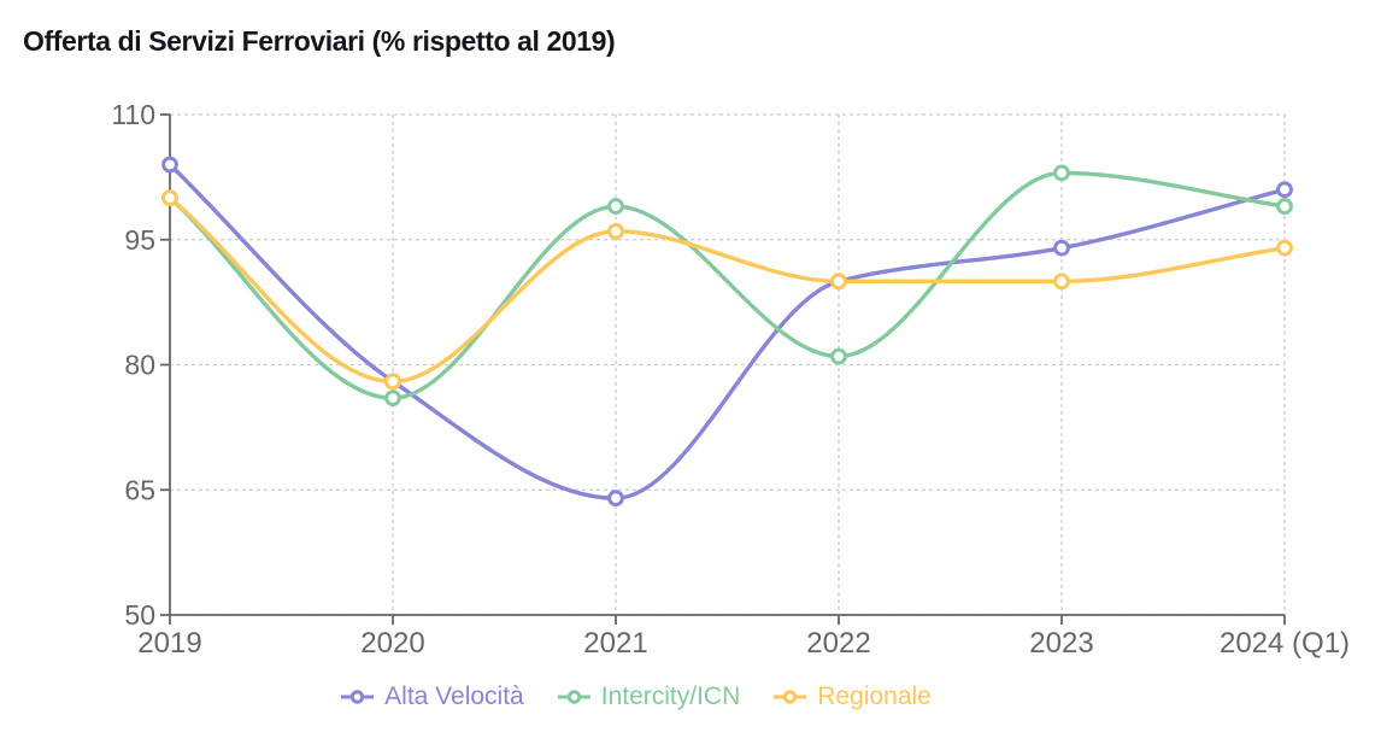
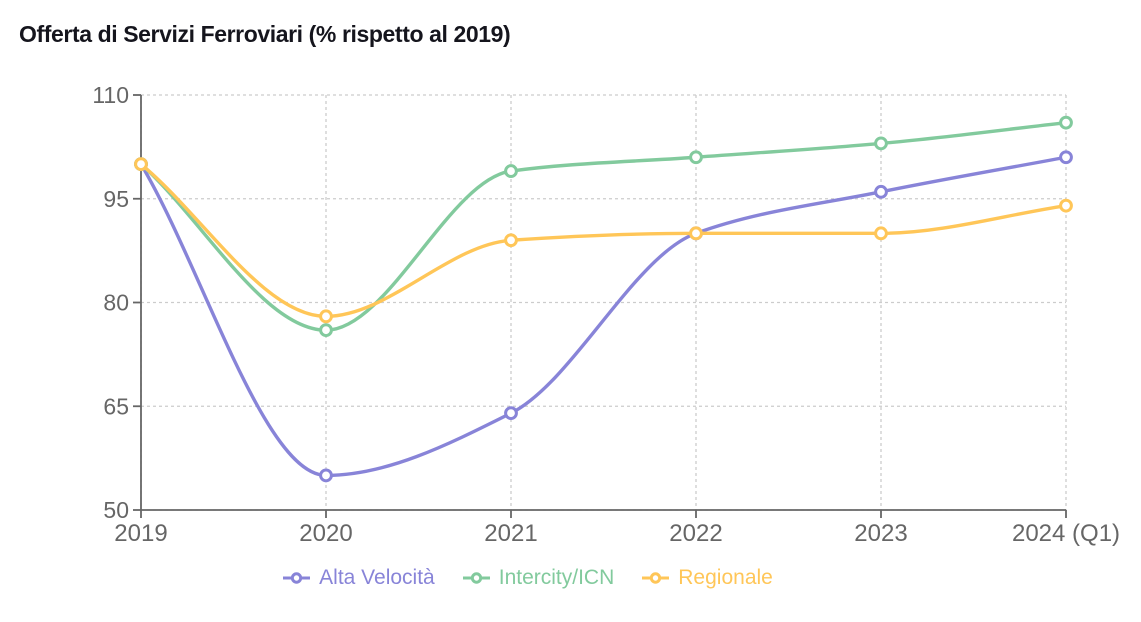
Alta Velocità/2019: 104 -> 100
Alta Velocità/2020: 78 -> 55
Regionale/2021: 96 -> 89
Intercity/ICN/2022: 81 -> 101
Alta Velocità/2023: 94 -> 96
Intercity/ICN/2024 (Q1): 99 -> 106
